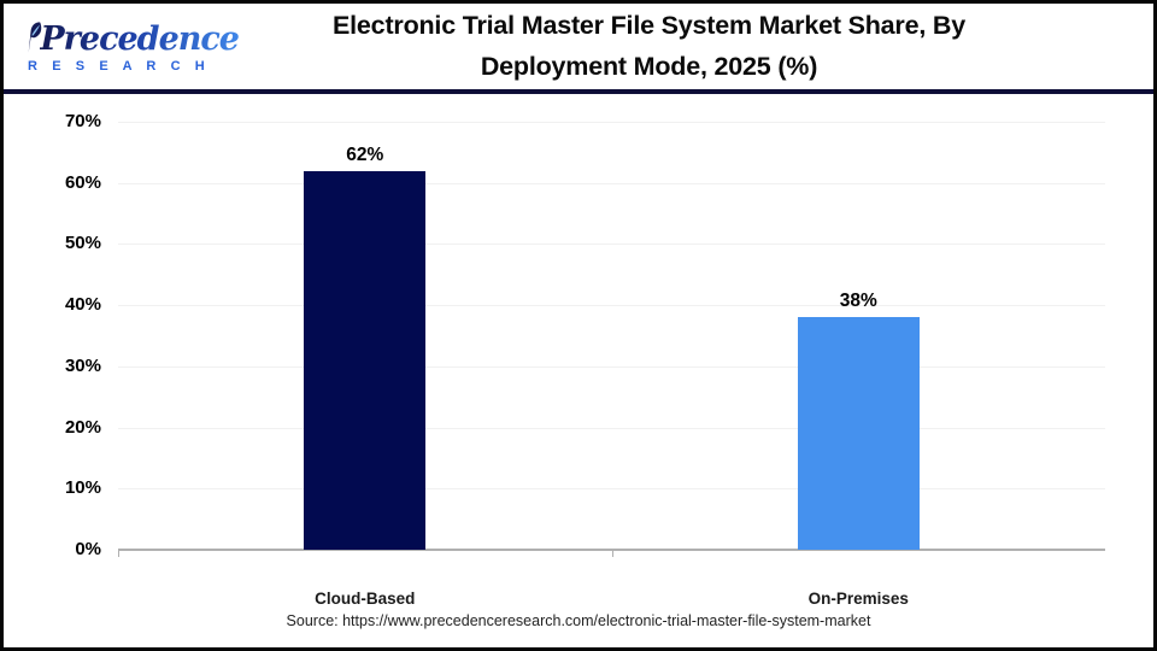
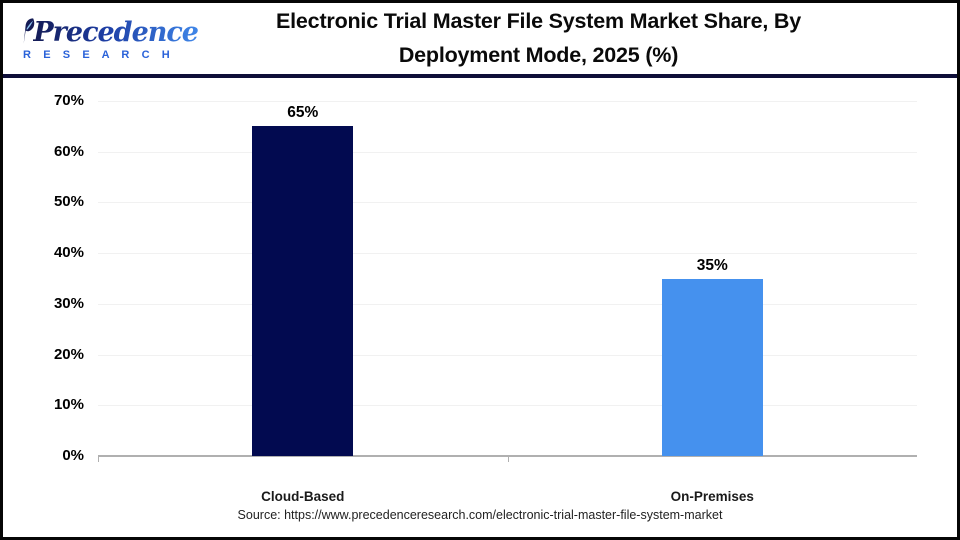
Cloud-Based: 62% -> 65%
On-Premises: 38% -> 35%
